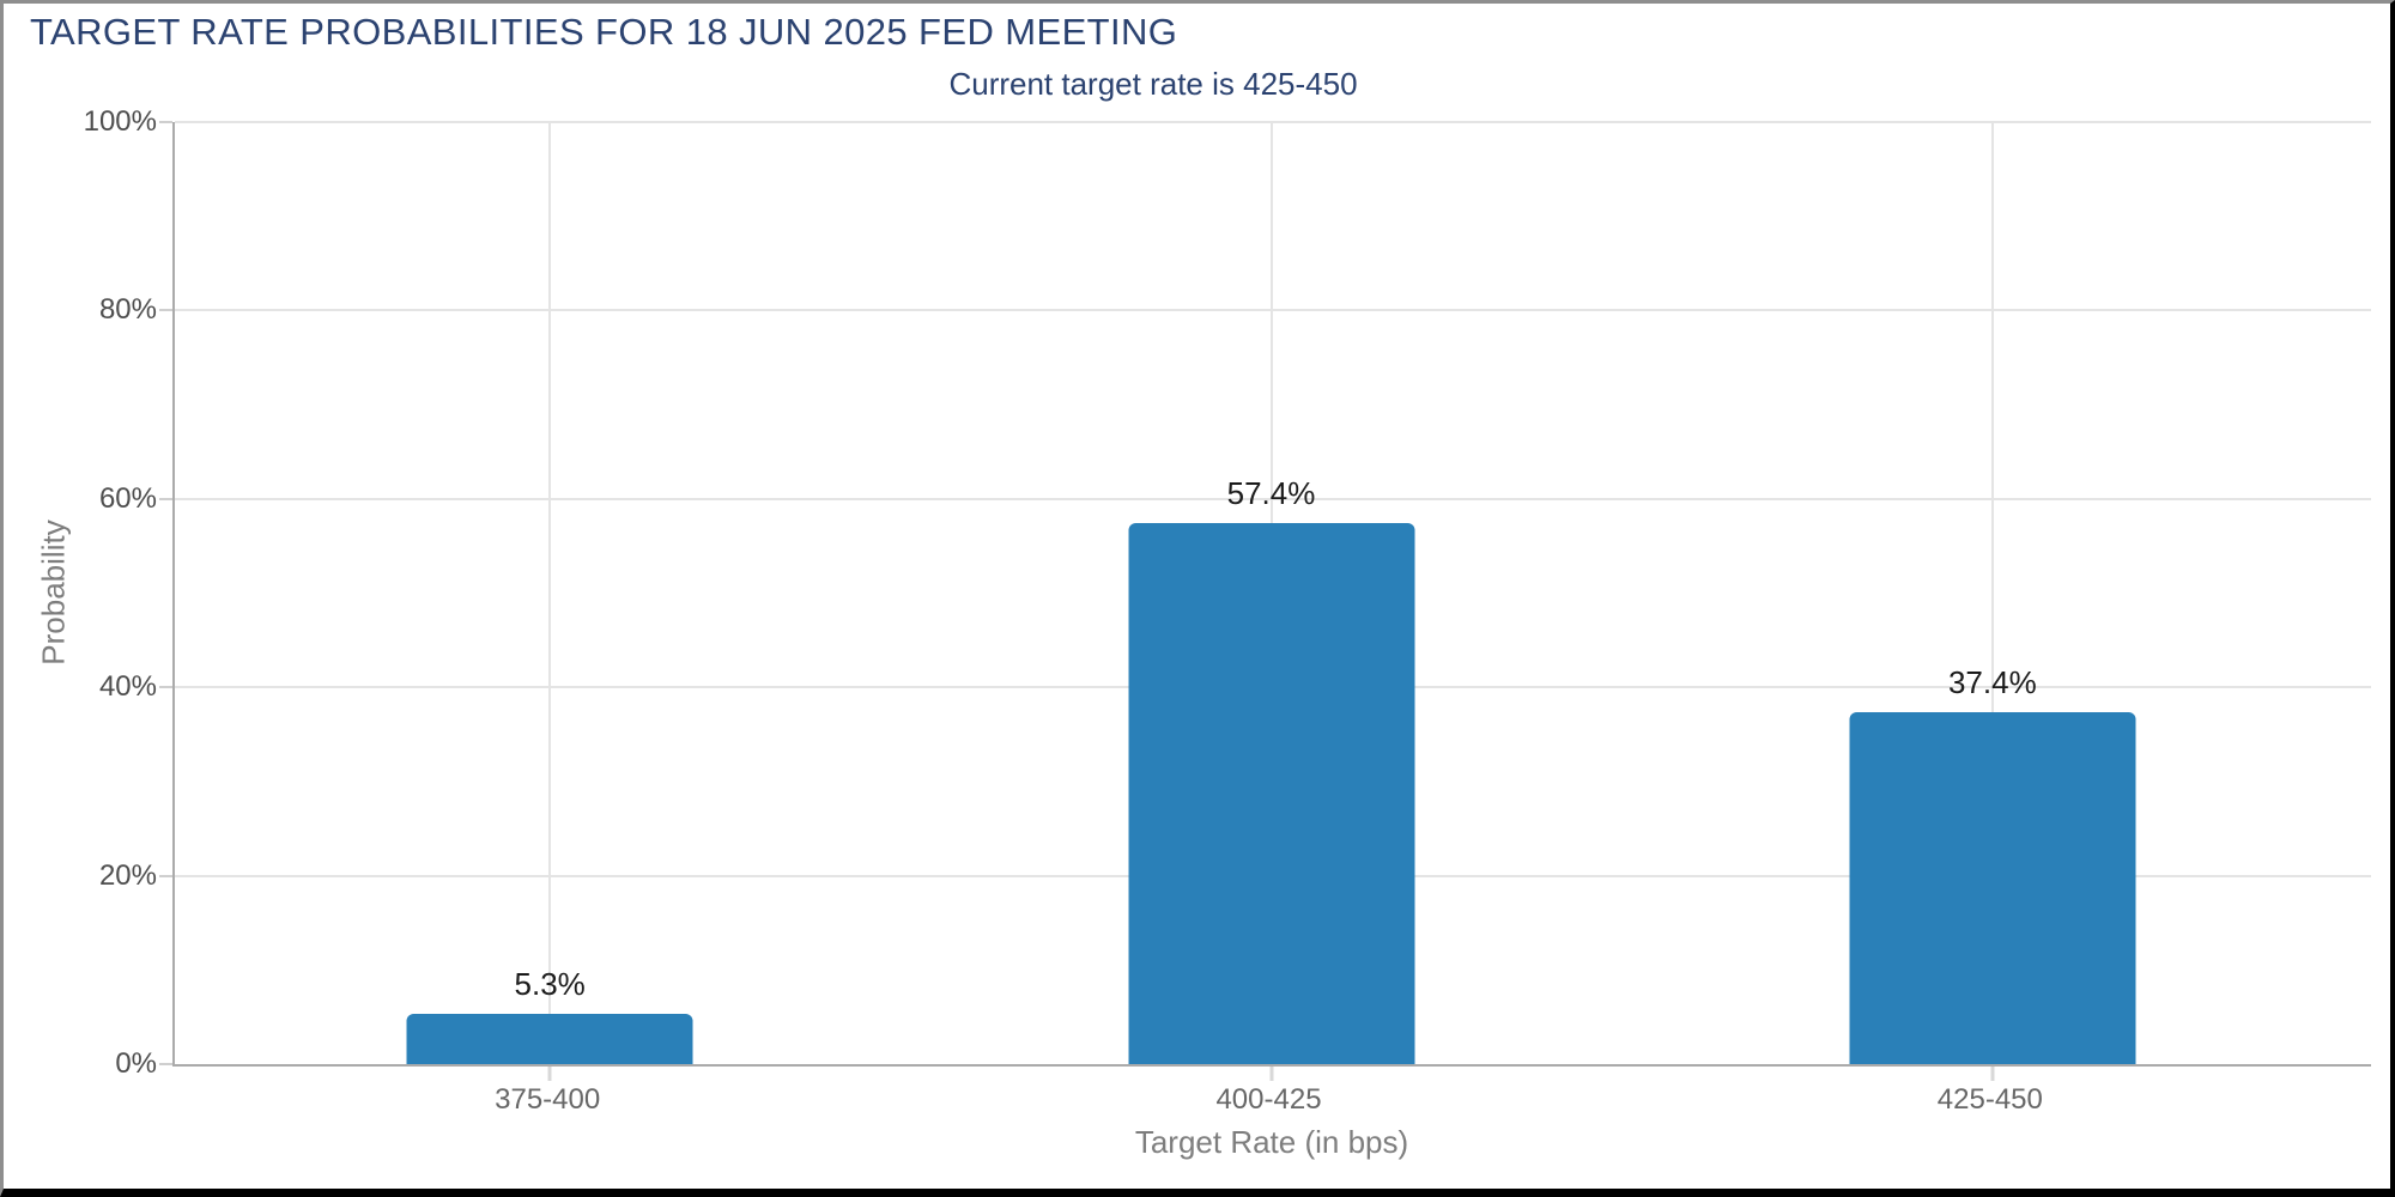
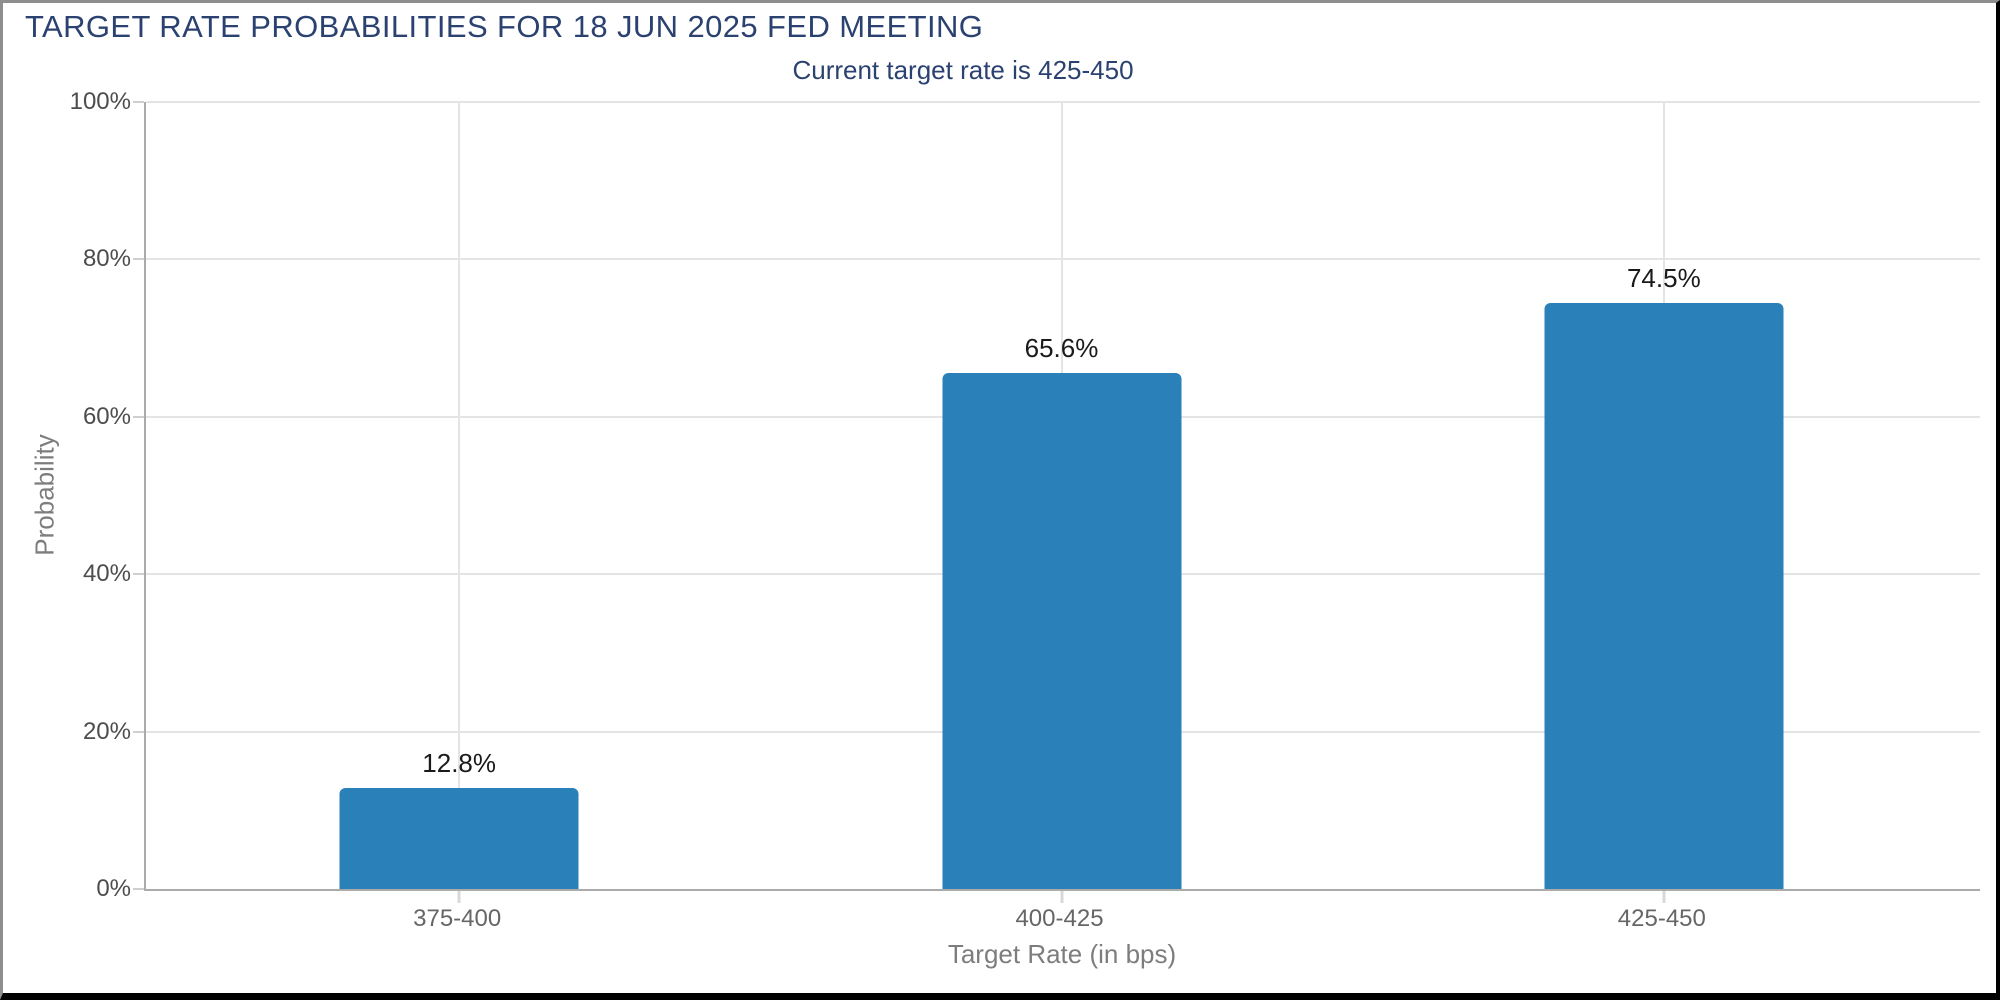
375-400: 5.3% -> 12.8%
400-425: 57.4% -> 65.6%
425-450: 37.4% -> 74.5%
